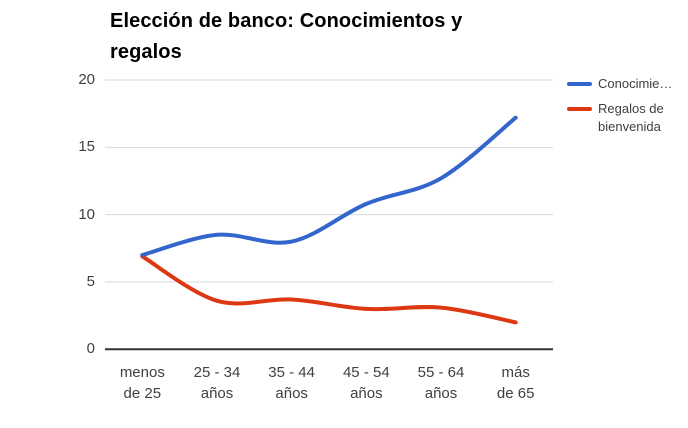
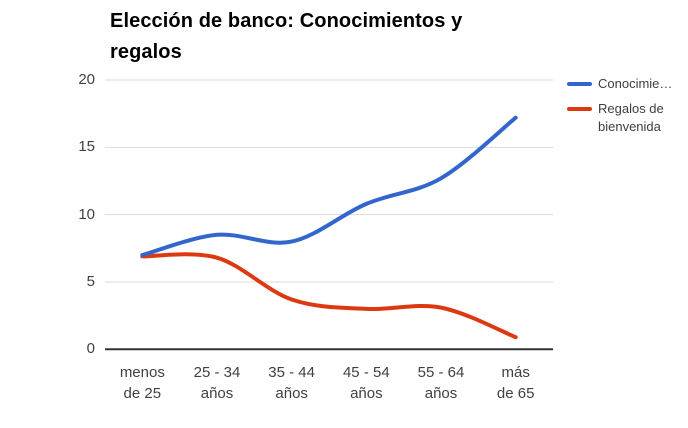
Regalos de bienvenida/25 - 34 años: 3.6 -> 6.8
Regalos de bienvenida/más de 65: 2.0 -> 0.9
